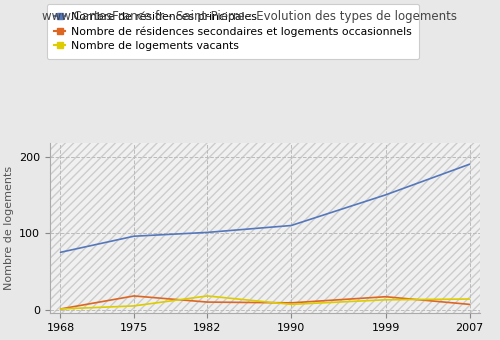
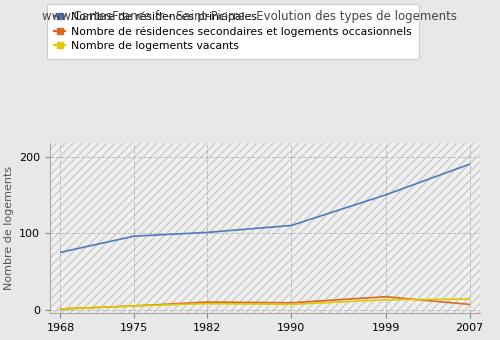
Nombre de résidences secondaires et logements occasionnels/1975: 18 -> 5
Nombre de logements vacants/1982: 18 -> 8
